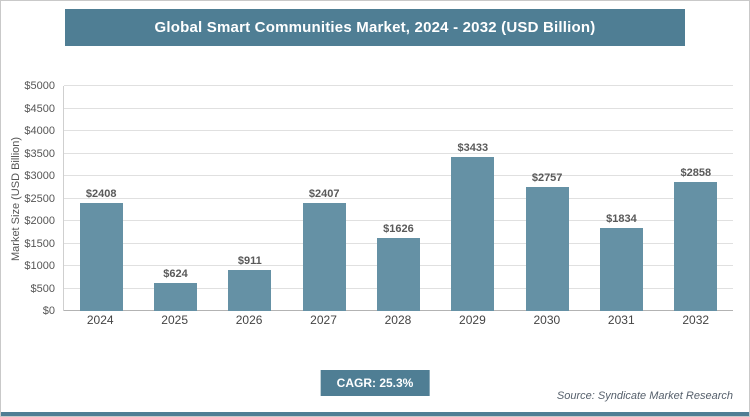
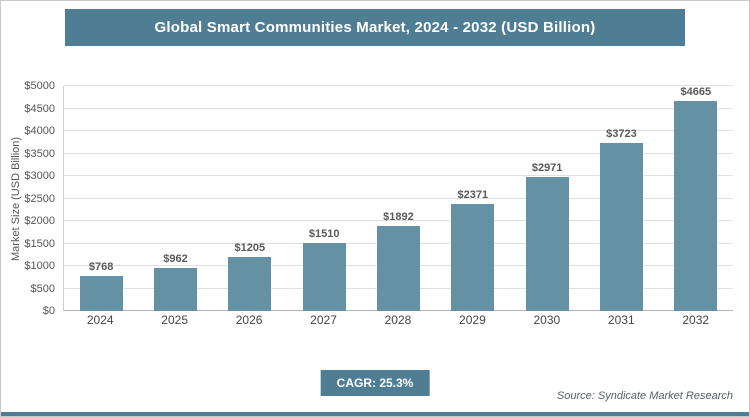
2024: $2408 -> $768
2025: $624 -> $962
2026: $911 -> $1205
2027: $2407 -> $1510
2028: $1626 -> $1892
2029: $3433 -> $2371
2030: $2757 -> $2971
2031: $1834 -> $3723
2032: $2858 -> $4665
